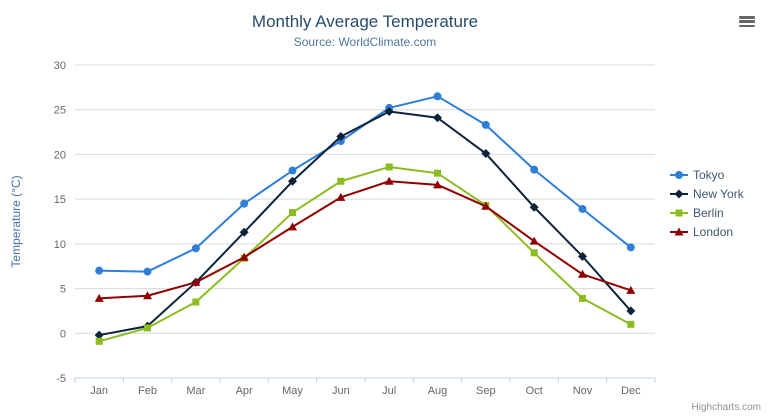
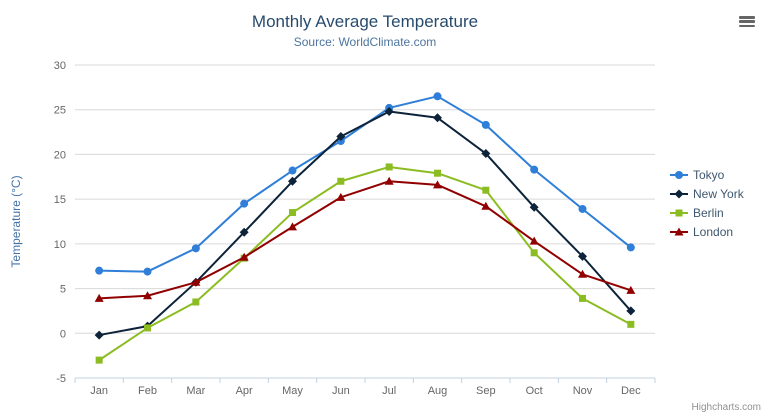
Berlin/Jan: -1 -> -3
Berlin/Sep: 14 -> 16
